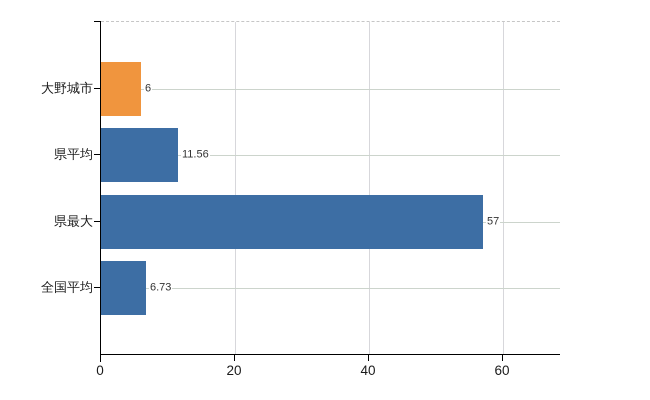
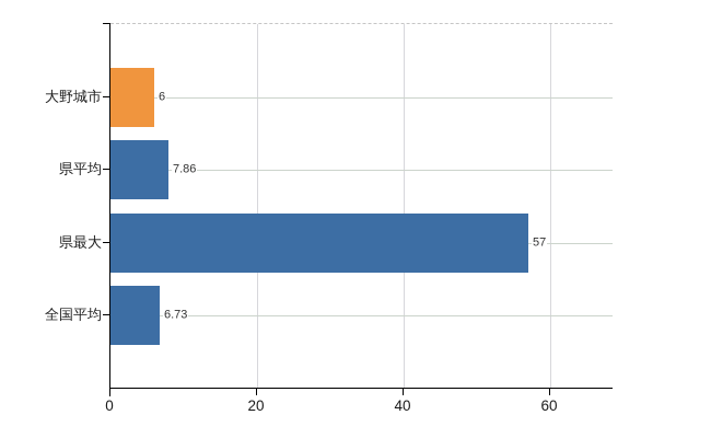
県平均: 11.56 -> 7.86
